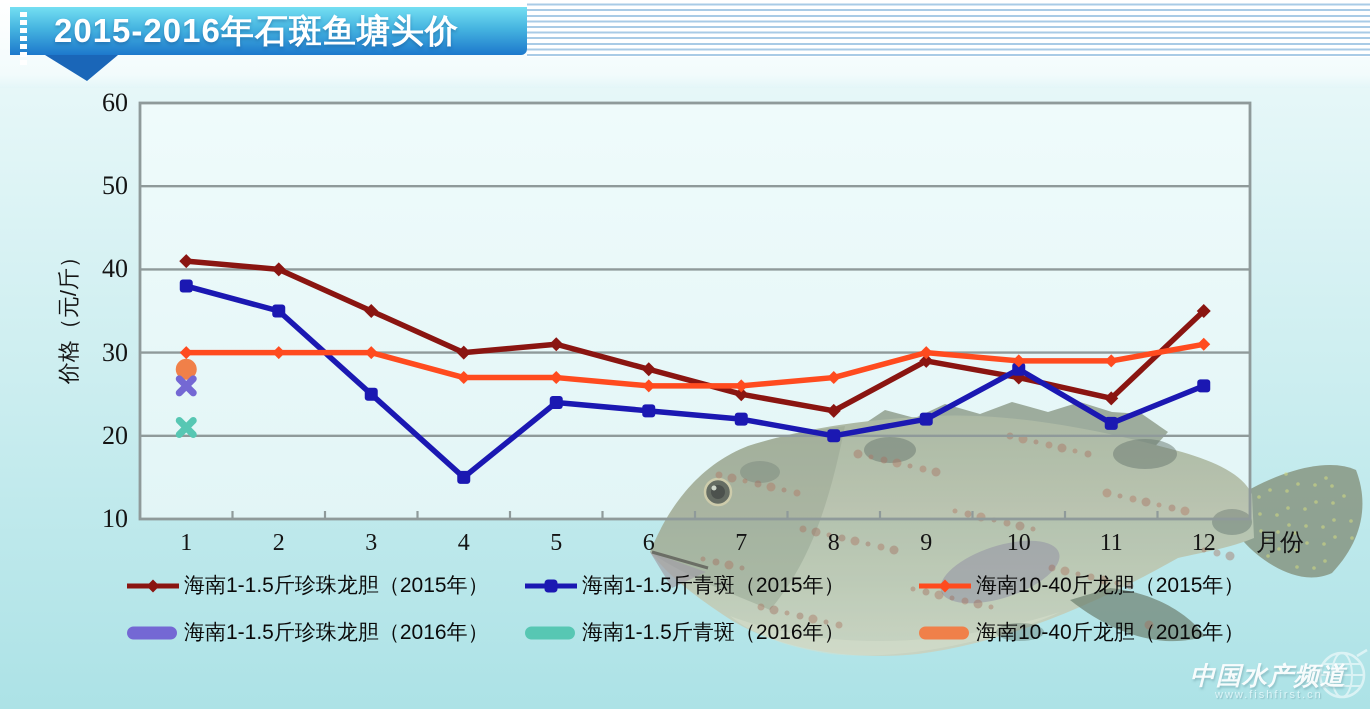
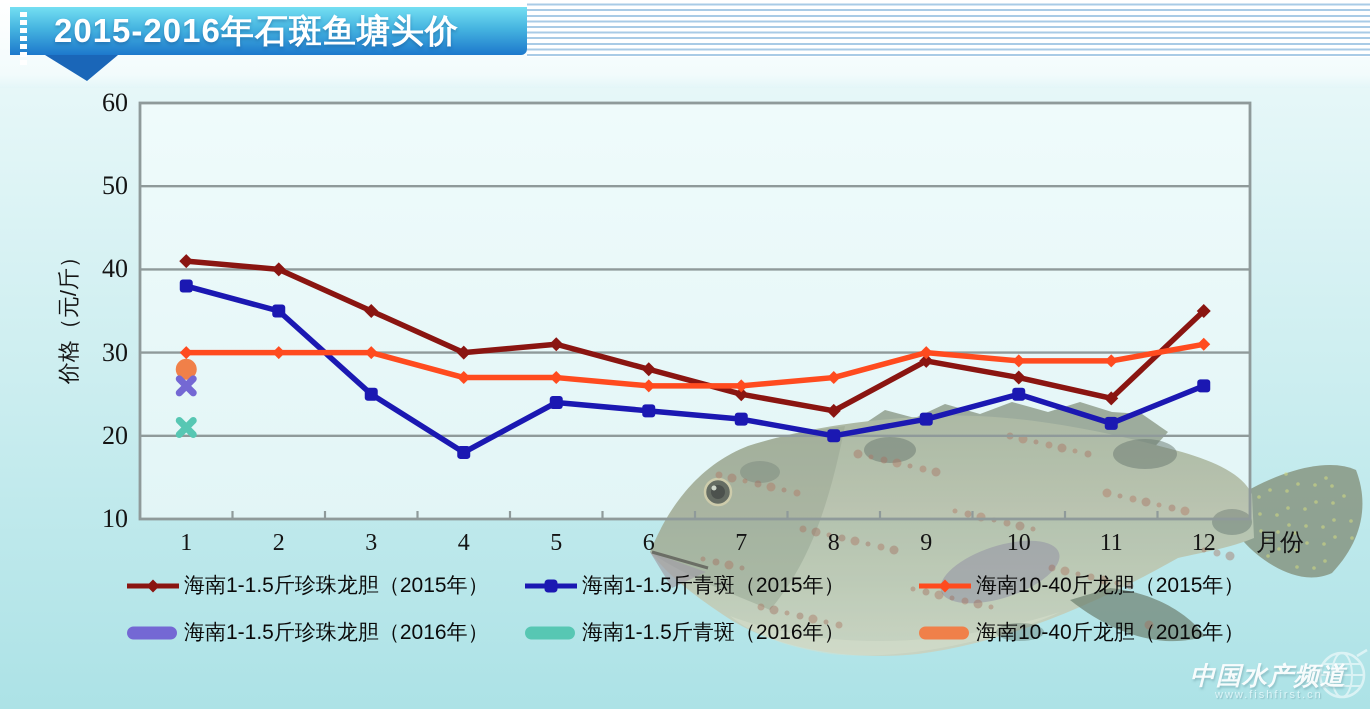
海南1-1.5斤青斑（2015年）/4: 15 -> 18
海南1-1.5斤青斑（2015年）/10: 28 -> 25
